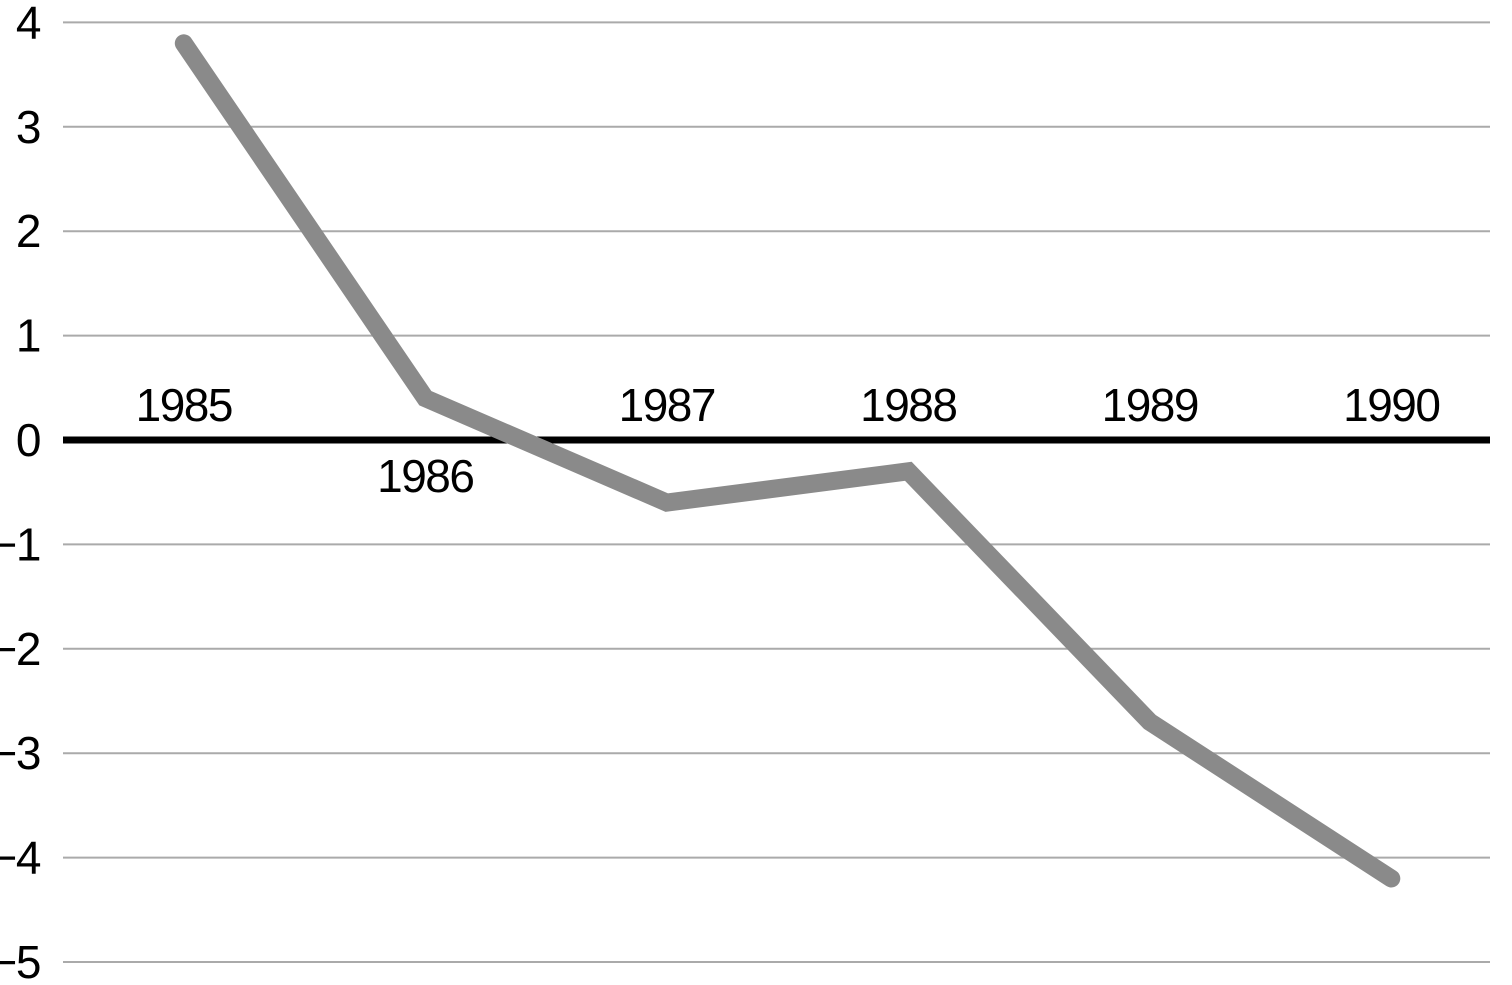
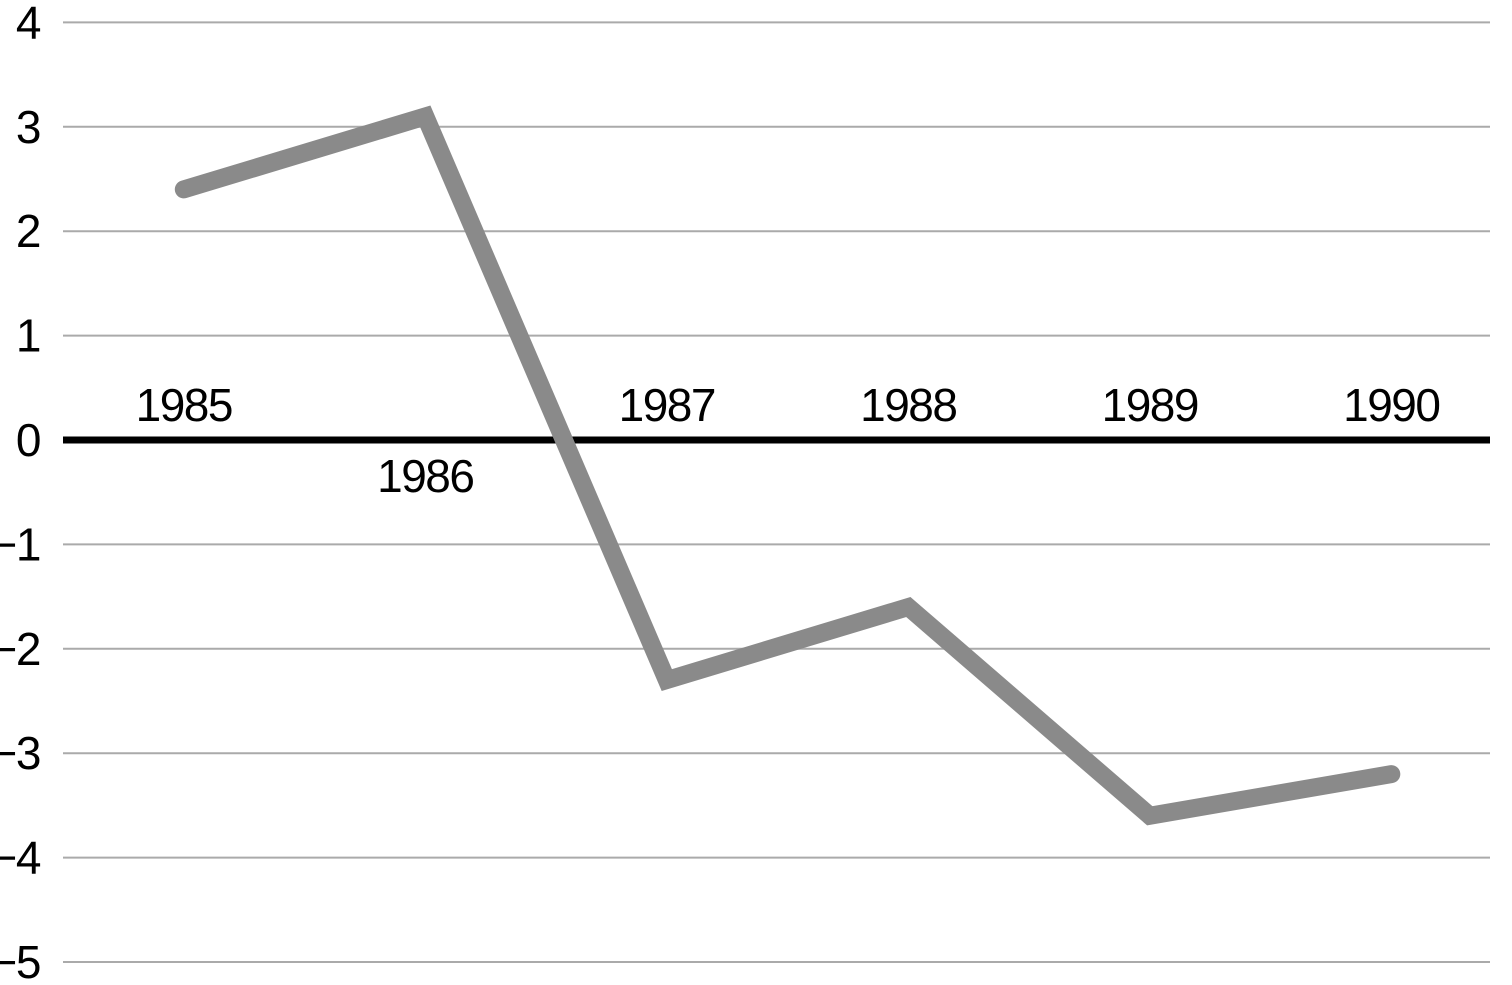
1985: 3.8 -> 2.4
1986: 0.4 -> 3.1
1987: -0.6 -> -2.3
1988: -0.3 -> -1.6
1989: -2.7 -> -3.6
1990: -4.2 -> -3.2
